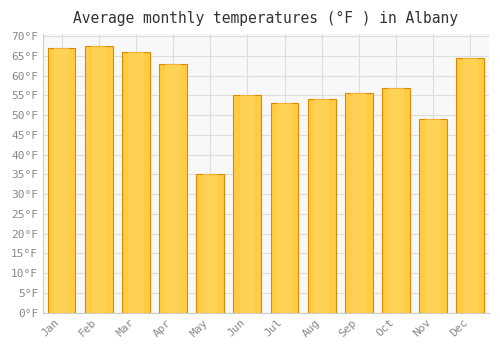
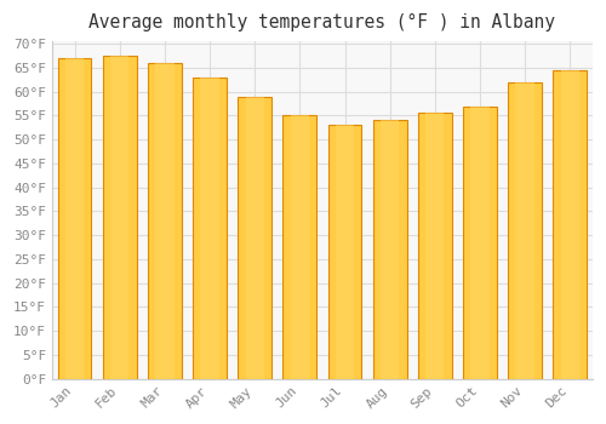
May: 35.0°F -> 59.0°F
Nov: 49.0°F -> 62.0°F
